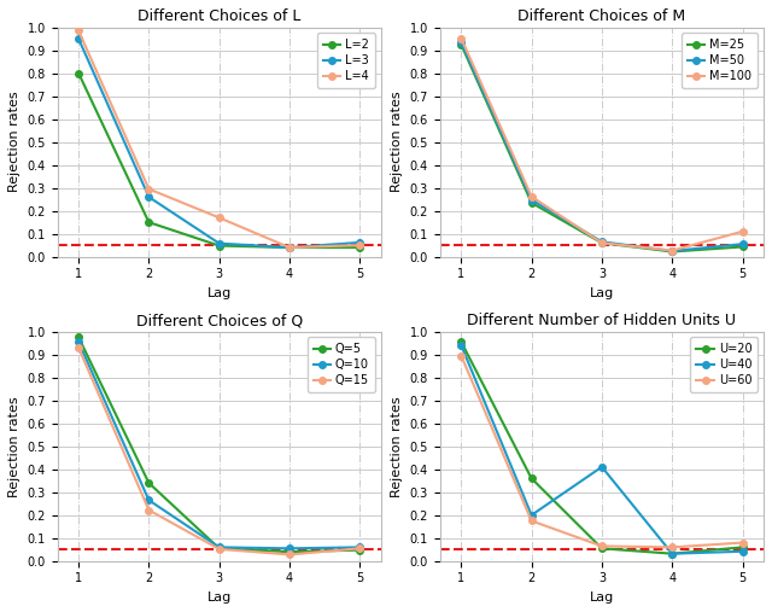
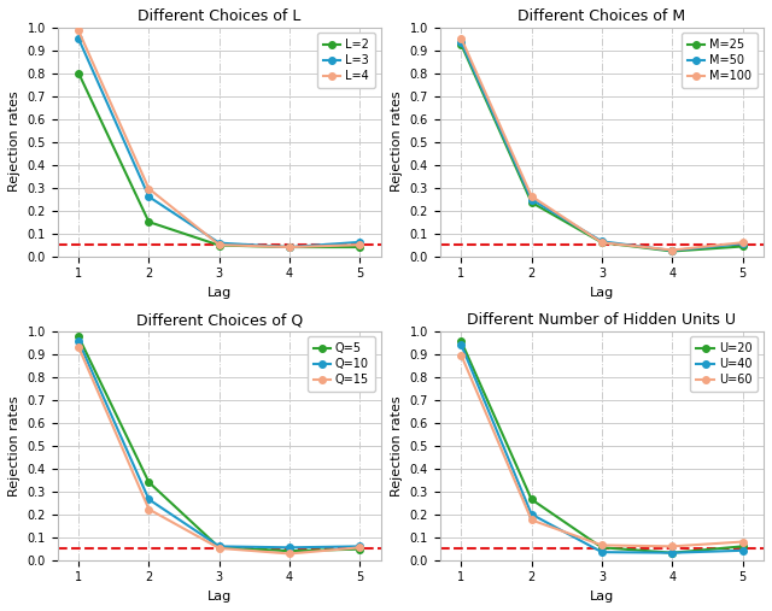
Different Choices of L/L=4/3: 0.17 -> 0.05
Different Choices of M/M=100/5: 0.11 -> 0.06
Different Number of Hidden Units U/U=20/2: 0.36 -> 0.27
Different Number of Hidden Units U/U=40/3: 0.41 -> 0.04
